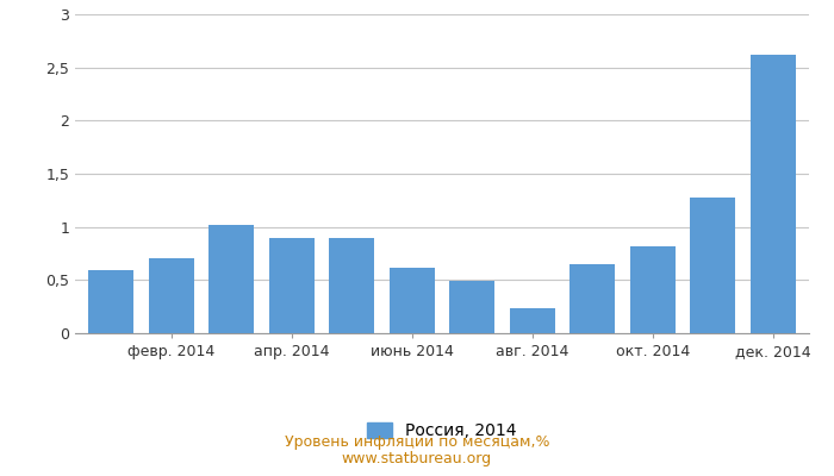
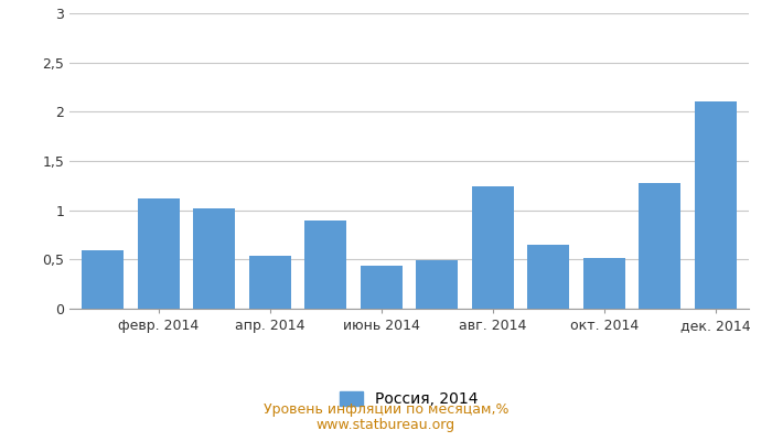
февр. 2014: 0,70 -> 1,12
апр. 2014: 0,90 -> 0,54
июнь 2014: 0,62 -> 0,44
авг. 2014: 0,24 -> 1,24
окт. 2014: 0,82 -> 0,52
дек. 2014: 2,62 -> 2,10
